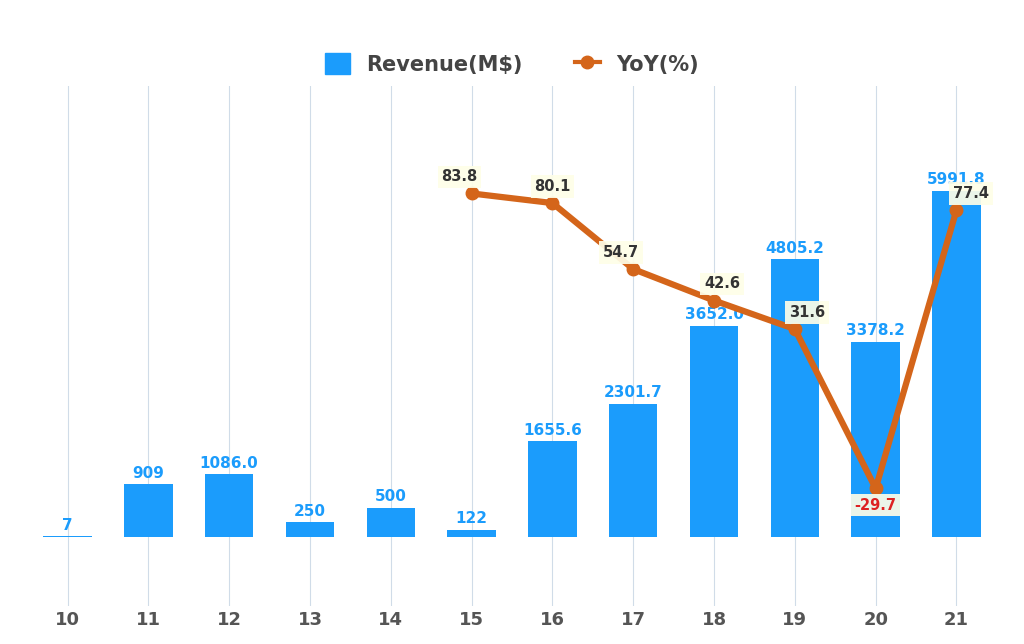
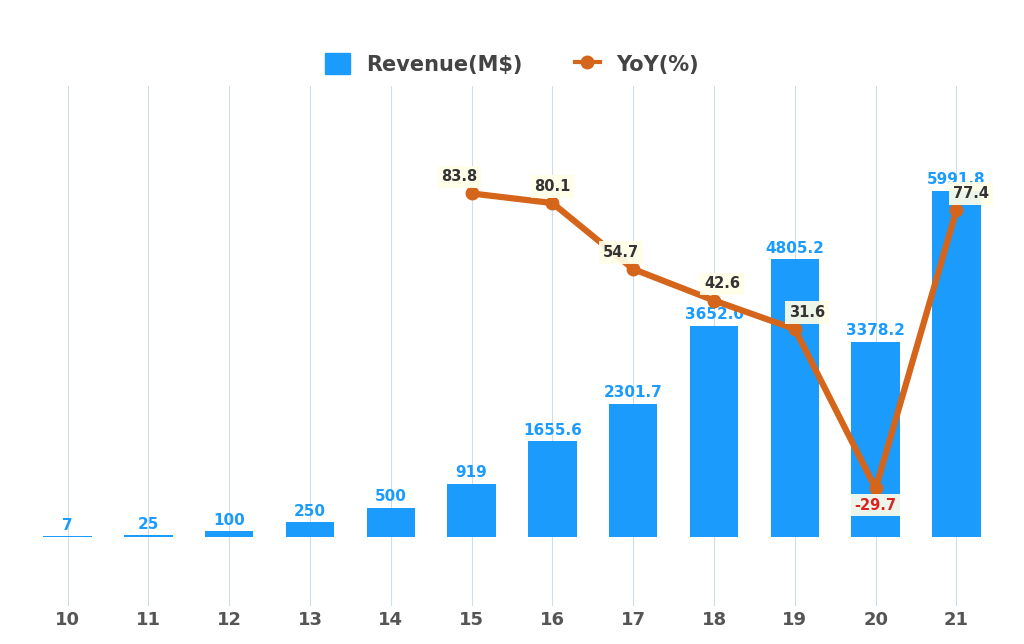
Revenue(M$)/11: 909 -> 25
Revenue(M$)/12: 1086.0 -> 100
Revenue(M$)/15: 122 -> 919
